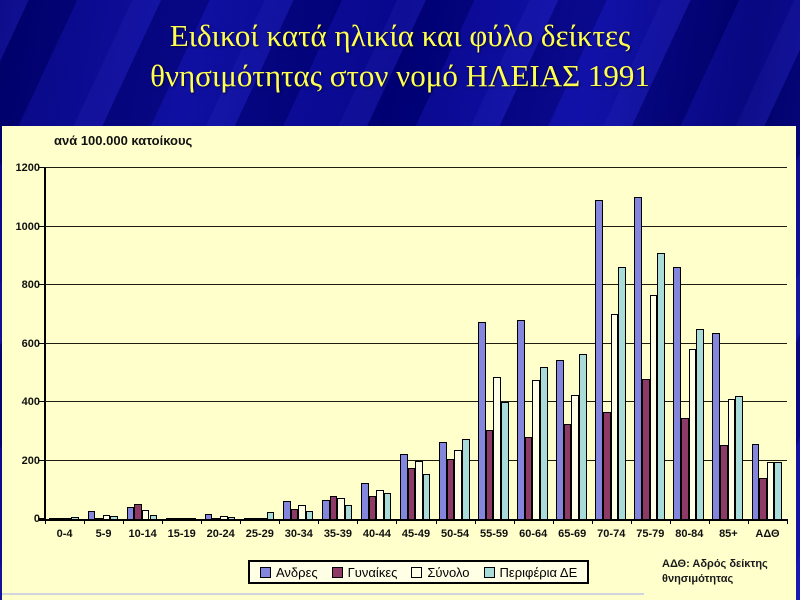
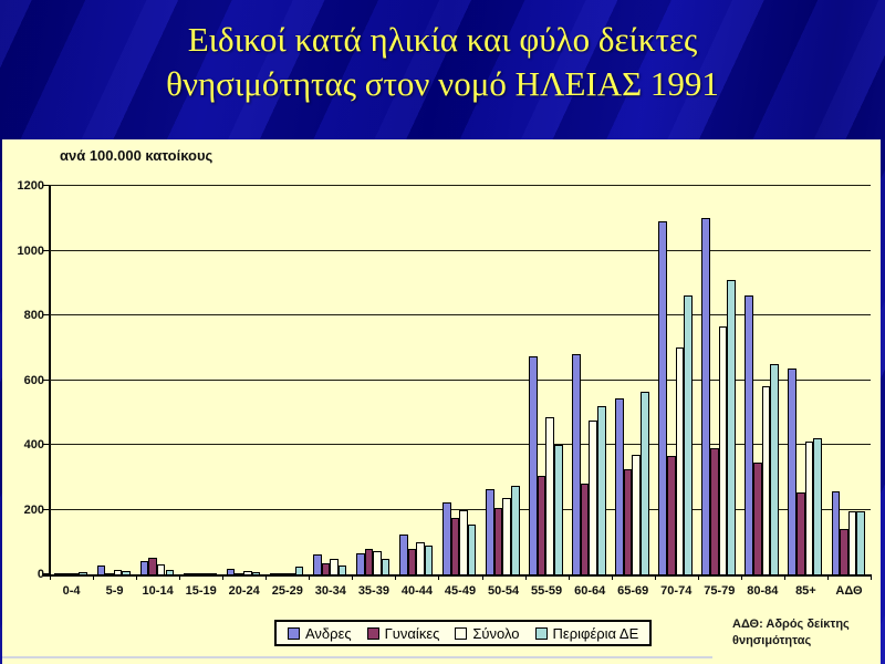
Σύνολο/65-69: 420 -> 370
Γυναίκες/75-79: 480 -> 390
